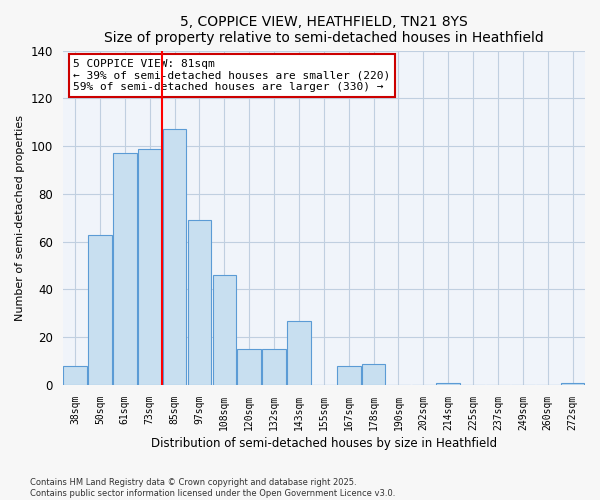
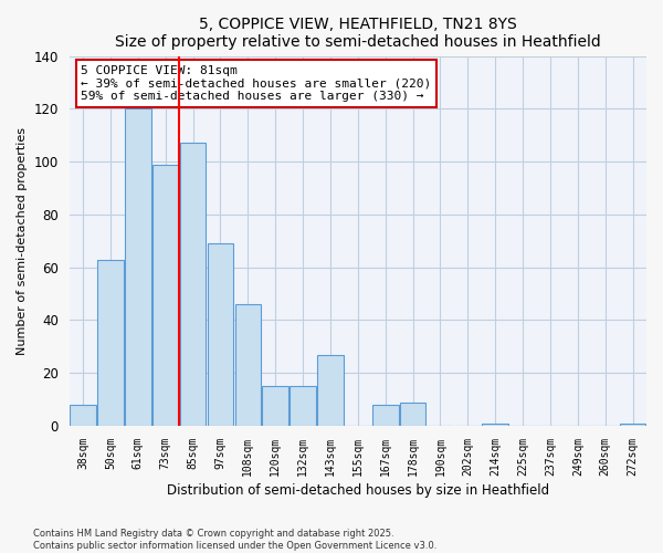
61sqm: 97 -> 120
